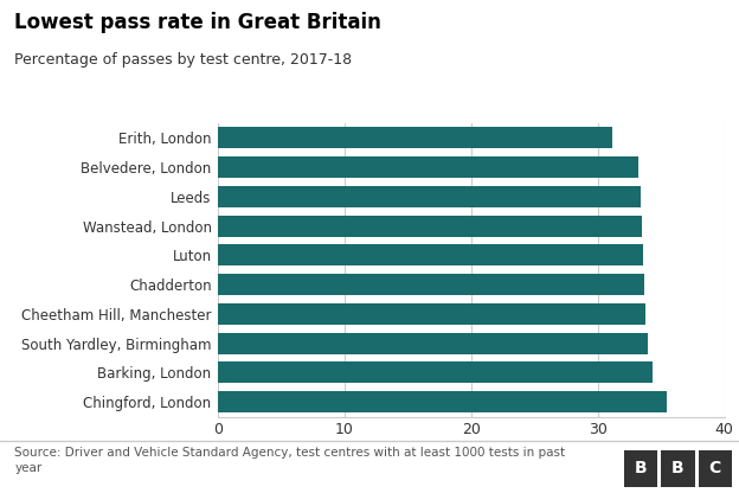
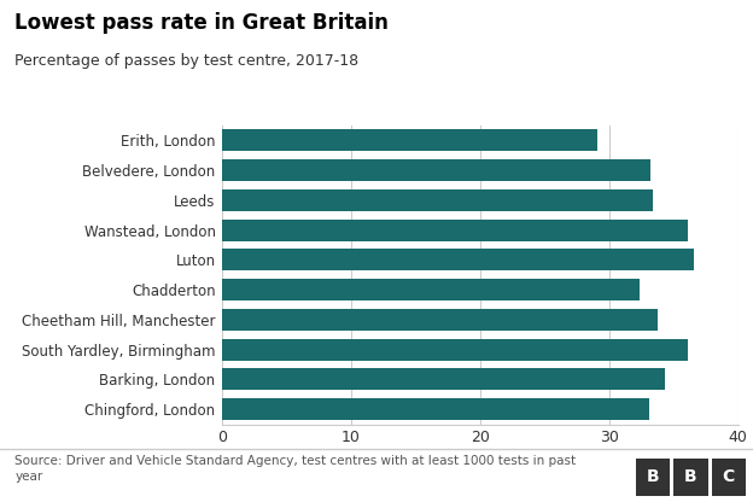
Erith, London: 31.2 -> 29.1
Wanstead, London: 33.5 -> 36.1
Luton: 33.6 -> 36.6
Chadderton: 33.7 -> 32.4
South Yardley, Birmingham: 34.0 -> 36.1
Chingford, London: 35.5 -> 33.1
